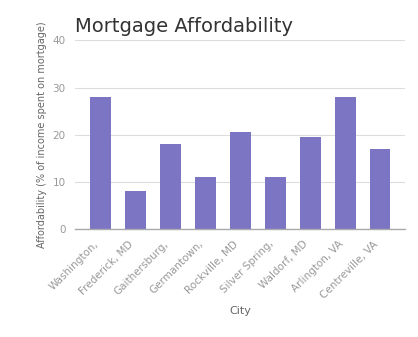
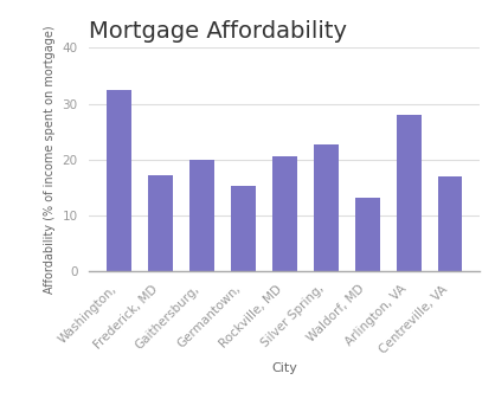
Washington,: 28.0 -> 32.5
Frederick, MD: 8.0 -> 17.3
Gaithersburg,: 18.0 -> 20.0
Germantown,: 11.0 -> 15.3
Silver Spring,: 11.0 -> 22.7
Waldorf, MD: 19.5 -> 13.1
